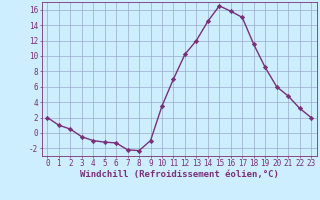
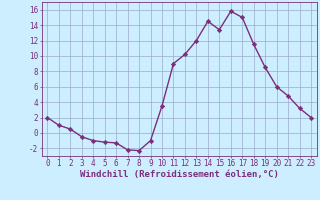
11: 7.0 -> 9.0
15: 16.5 -> 13.4
